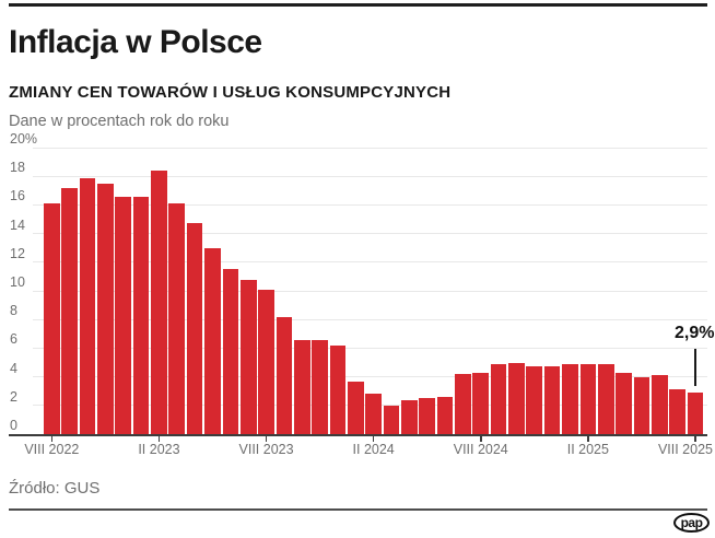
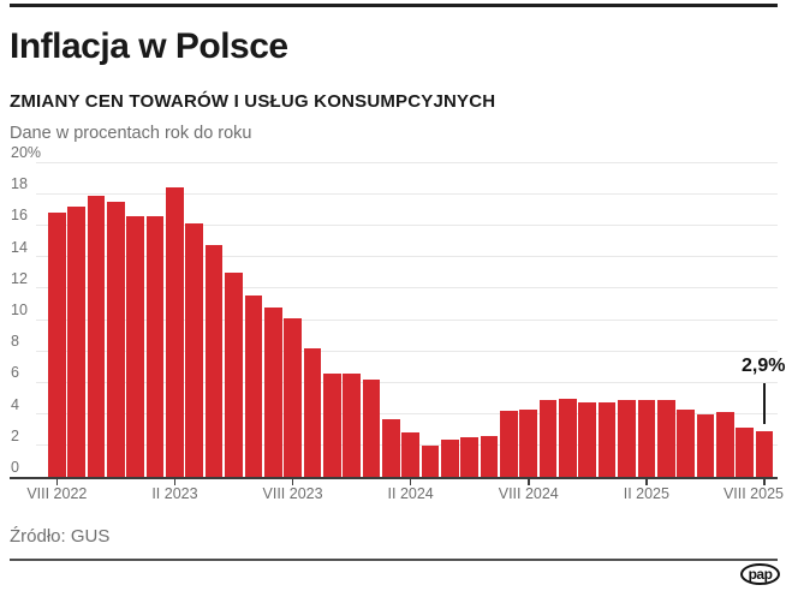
VIII 2022: 16.1% -> 16.8%
